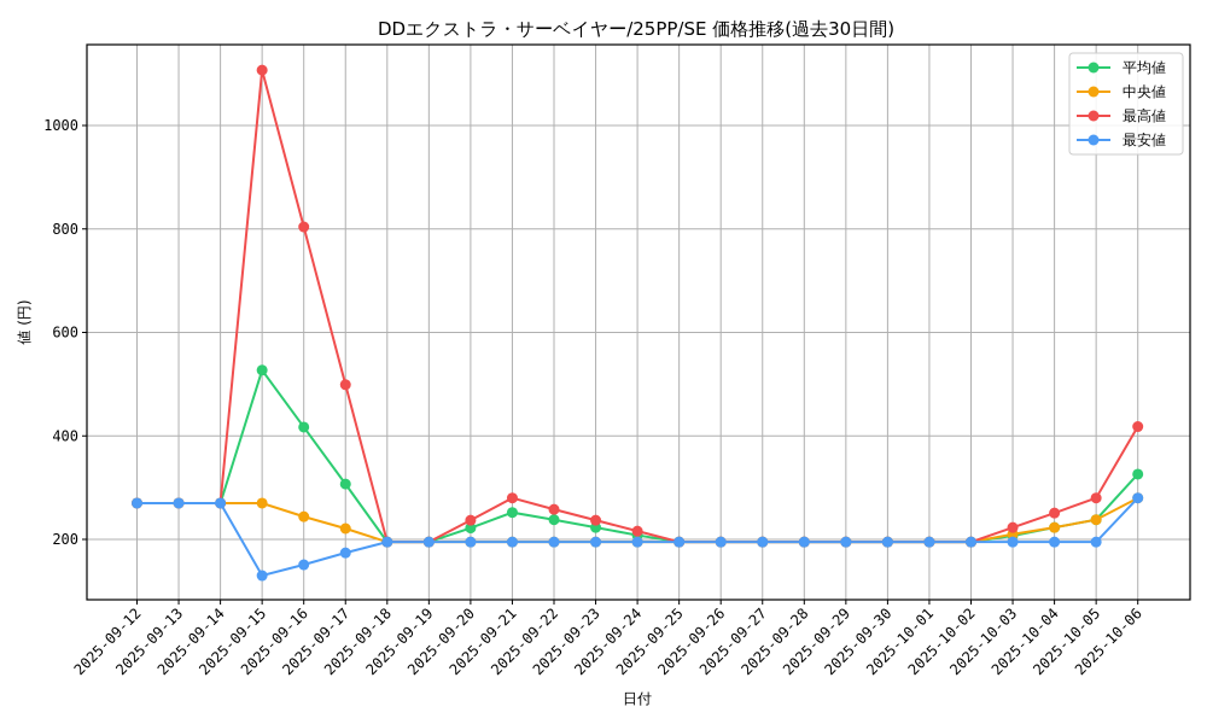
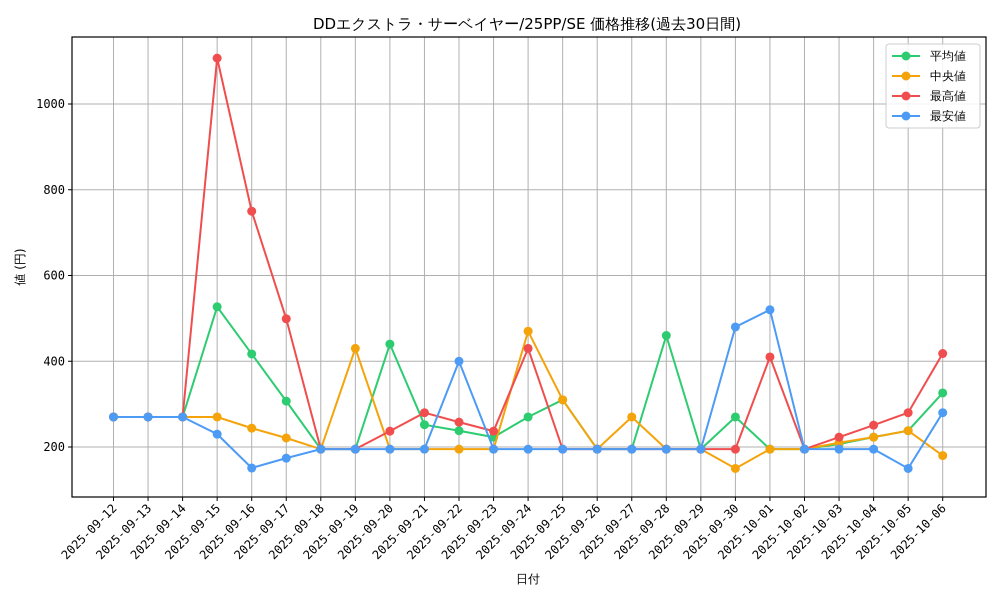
最安値/2025-09-15: 130 -> 230
最高値/2025-09-16: 800 -> 750
中央値/2025-09-19: 200 -> 430
平均値/2025-09-20: 220 -> 440
最安値/2025-09-22: 200 -> 400
平均値/2025-09-24: 210 -> 270
中央値/2025-09-24: 200 -> 470
最高値/2025-09-24: 220 -> 430
平均値/2025-09-25: 200 -> 310
中央値/2025-09-25: 200 -> 310
中央値/2025-09-27: 200 -> 270
平均値/2025-09-28: 200 -> 460
平均値/2025-09-30: 200 -> 270
中央値/2025-09-30: 200 -> 150
最安値/2025-09-30: 200 -> 480
最高値/2025-10-01: 200 -> 410
最安値/2025-10-01: 200 -> 520
最安値/2025-10-05: 200 -> 150
中央値/2025-10-06: 280 -> 180
